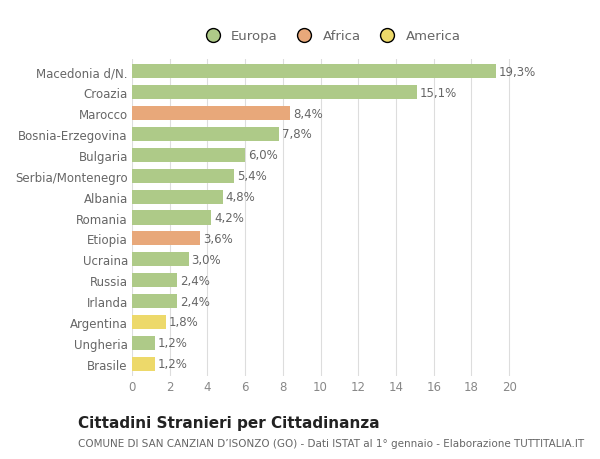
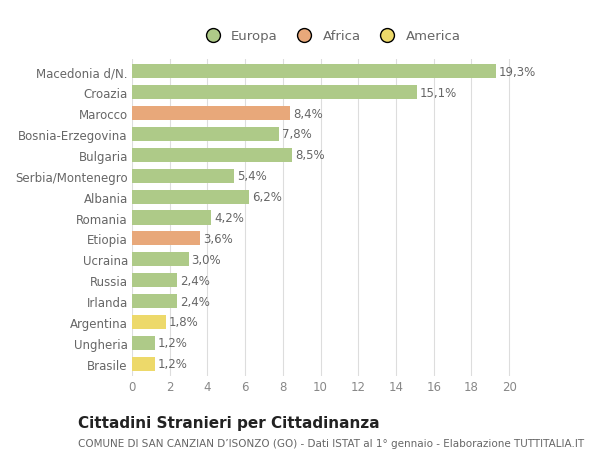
Bulgaria: 6,0% -> 8,5%
Albania: 4,8% -> 6,2%
